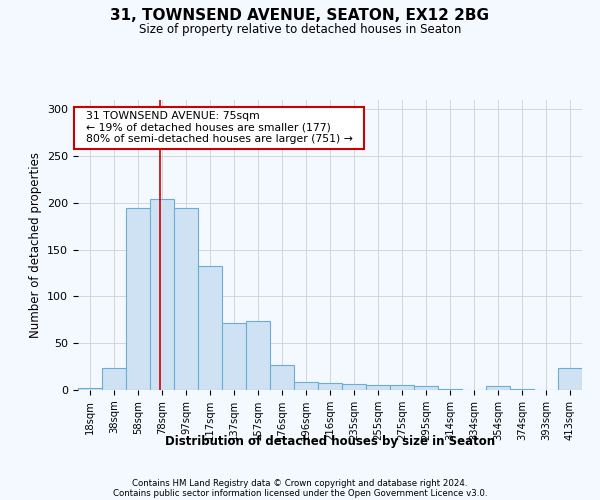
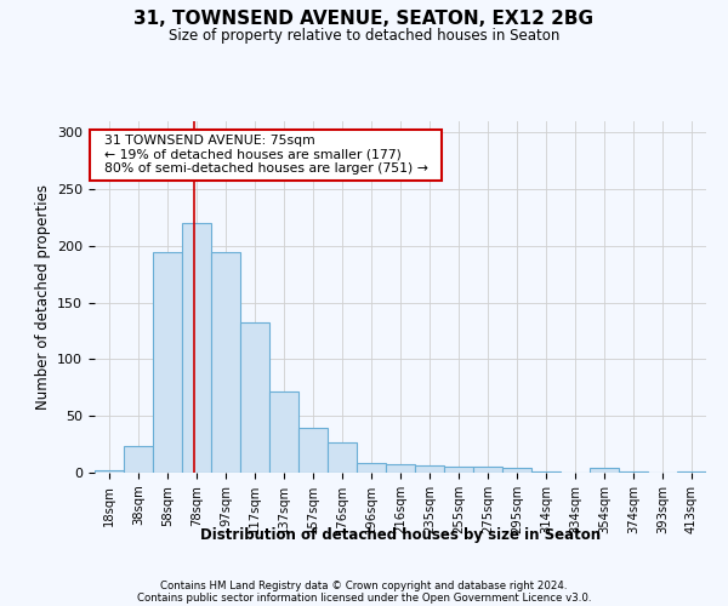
78sqm: 204 -> 220
157sqm: 74 -> 40
413sqm: 24 -> 1
